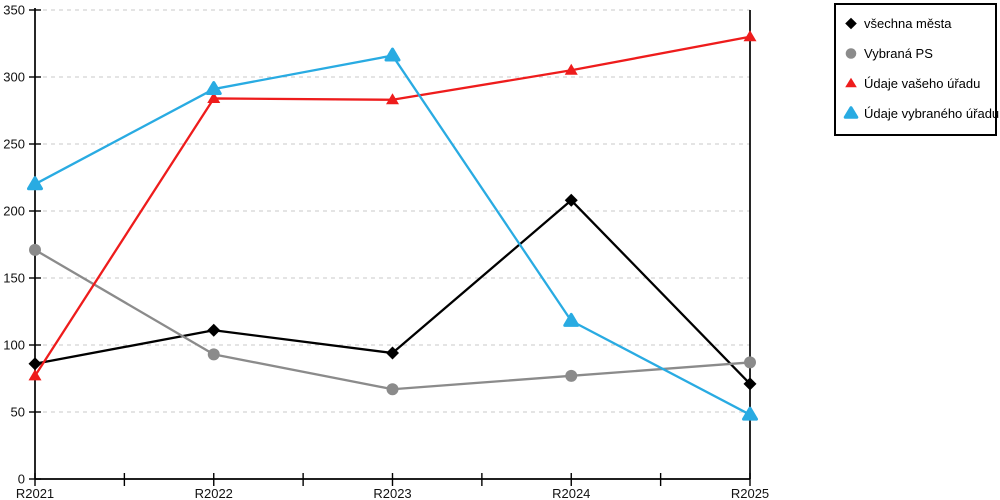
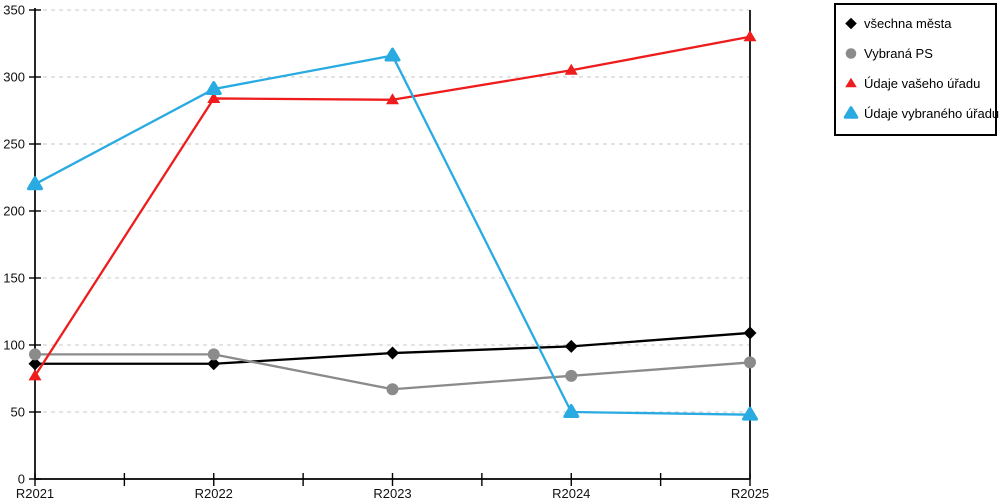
Vybraná PS/R2021: 171 -> 93
všechna města/R2022: 111 -> 86
všechna města/R2024: 208 -> 99
Údaje vybraného úřadu/R2024: 118 -> 50
všechna města/R2025: 71 -> 109
